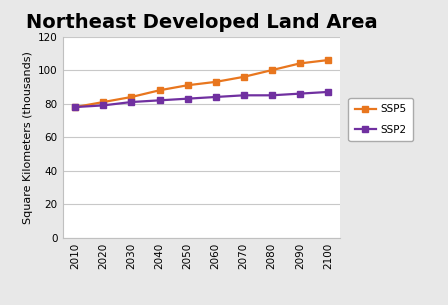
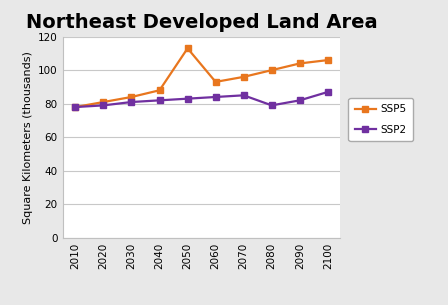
SSP5/2050: 91 -> 113
SSP2/2080: 85 -> 79
SSP2/2090: 86 -> 82
